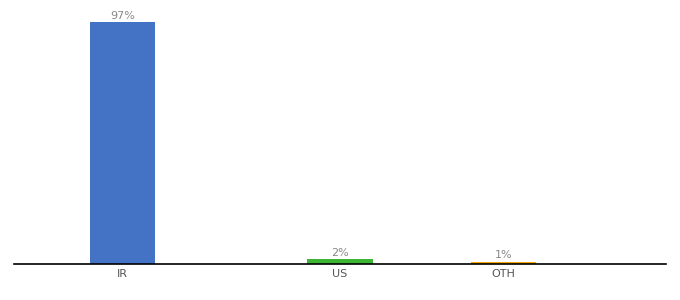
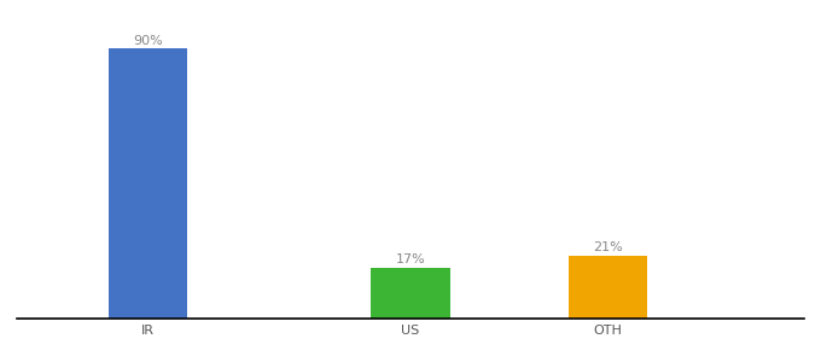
IR: 97% -> 90%
US: 2% -> 17%
OTH: 1% -> 21%
